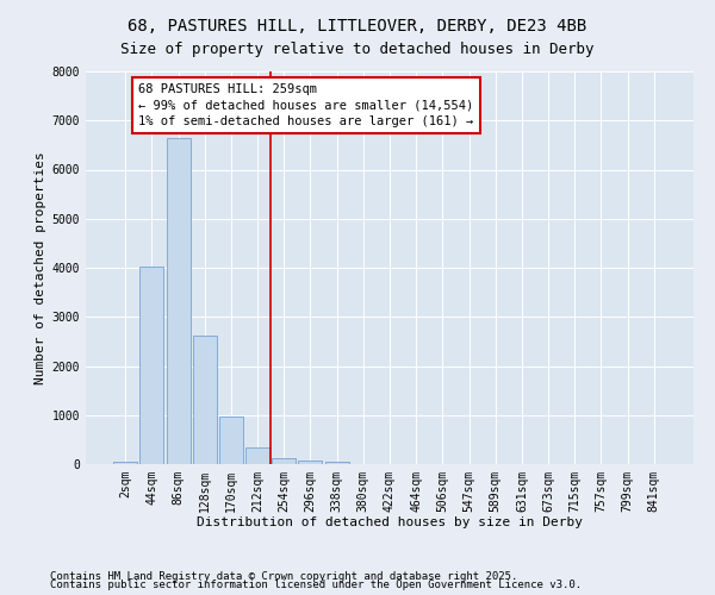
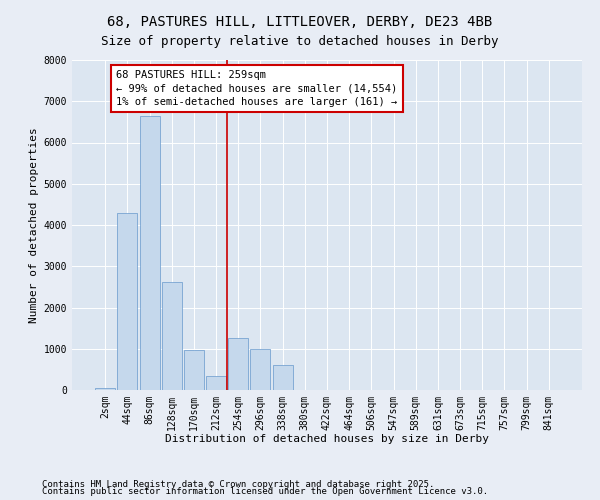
44sqm: 4020 -> 4300
254sqm: 130 -> 1250
296sqm: 80 -> 1000
338sqm: 40 -> 600
